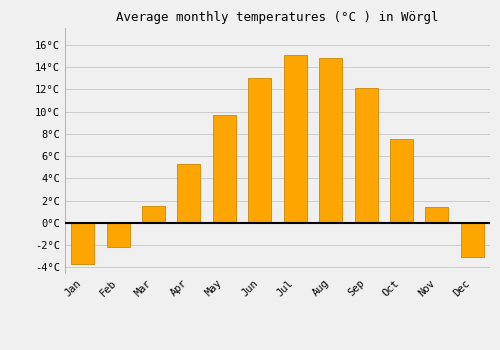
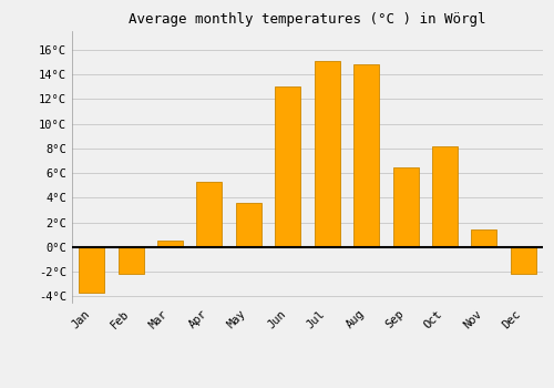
Mar: 1.5°C -> 0.5°C
May: 9.7°C -> 3.6°C
Sep: 12.1°C -> 6.5°C
Oct: 7.5°C -> 8.2°C
Dec: -3.1°C -> -2.2°C
